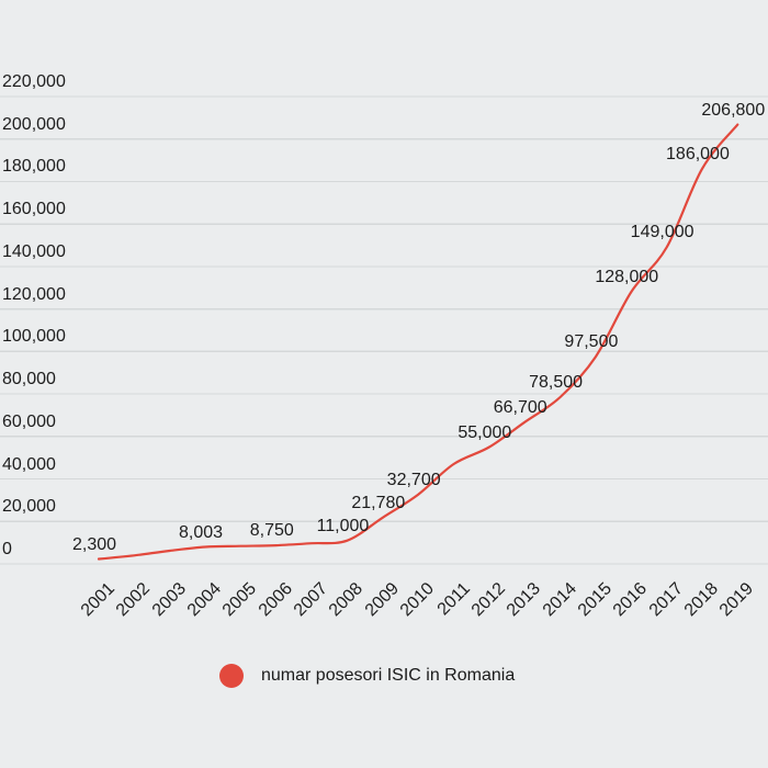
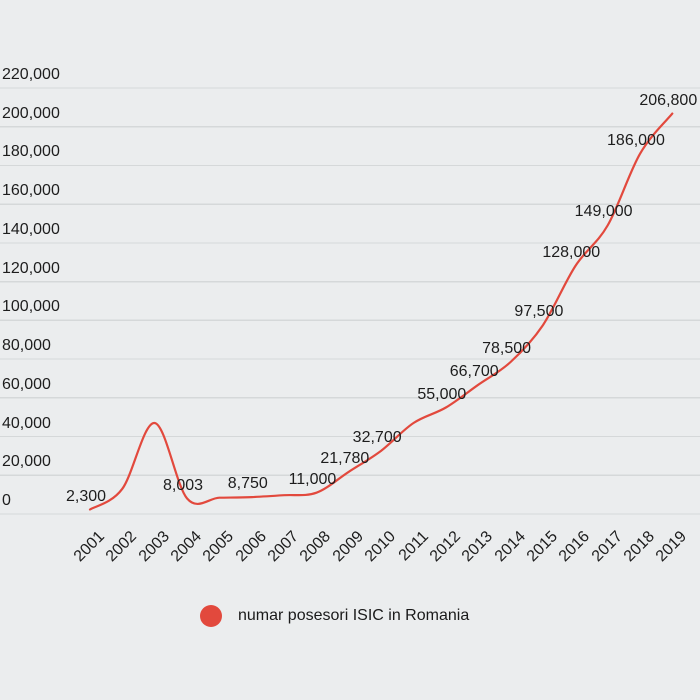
2002: 4000 -> 13000
2003: 6000 -> 47000
